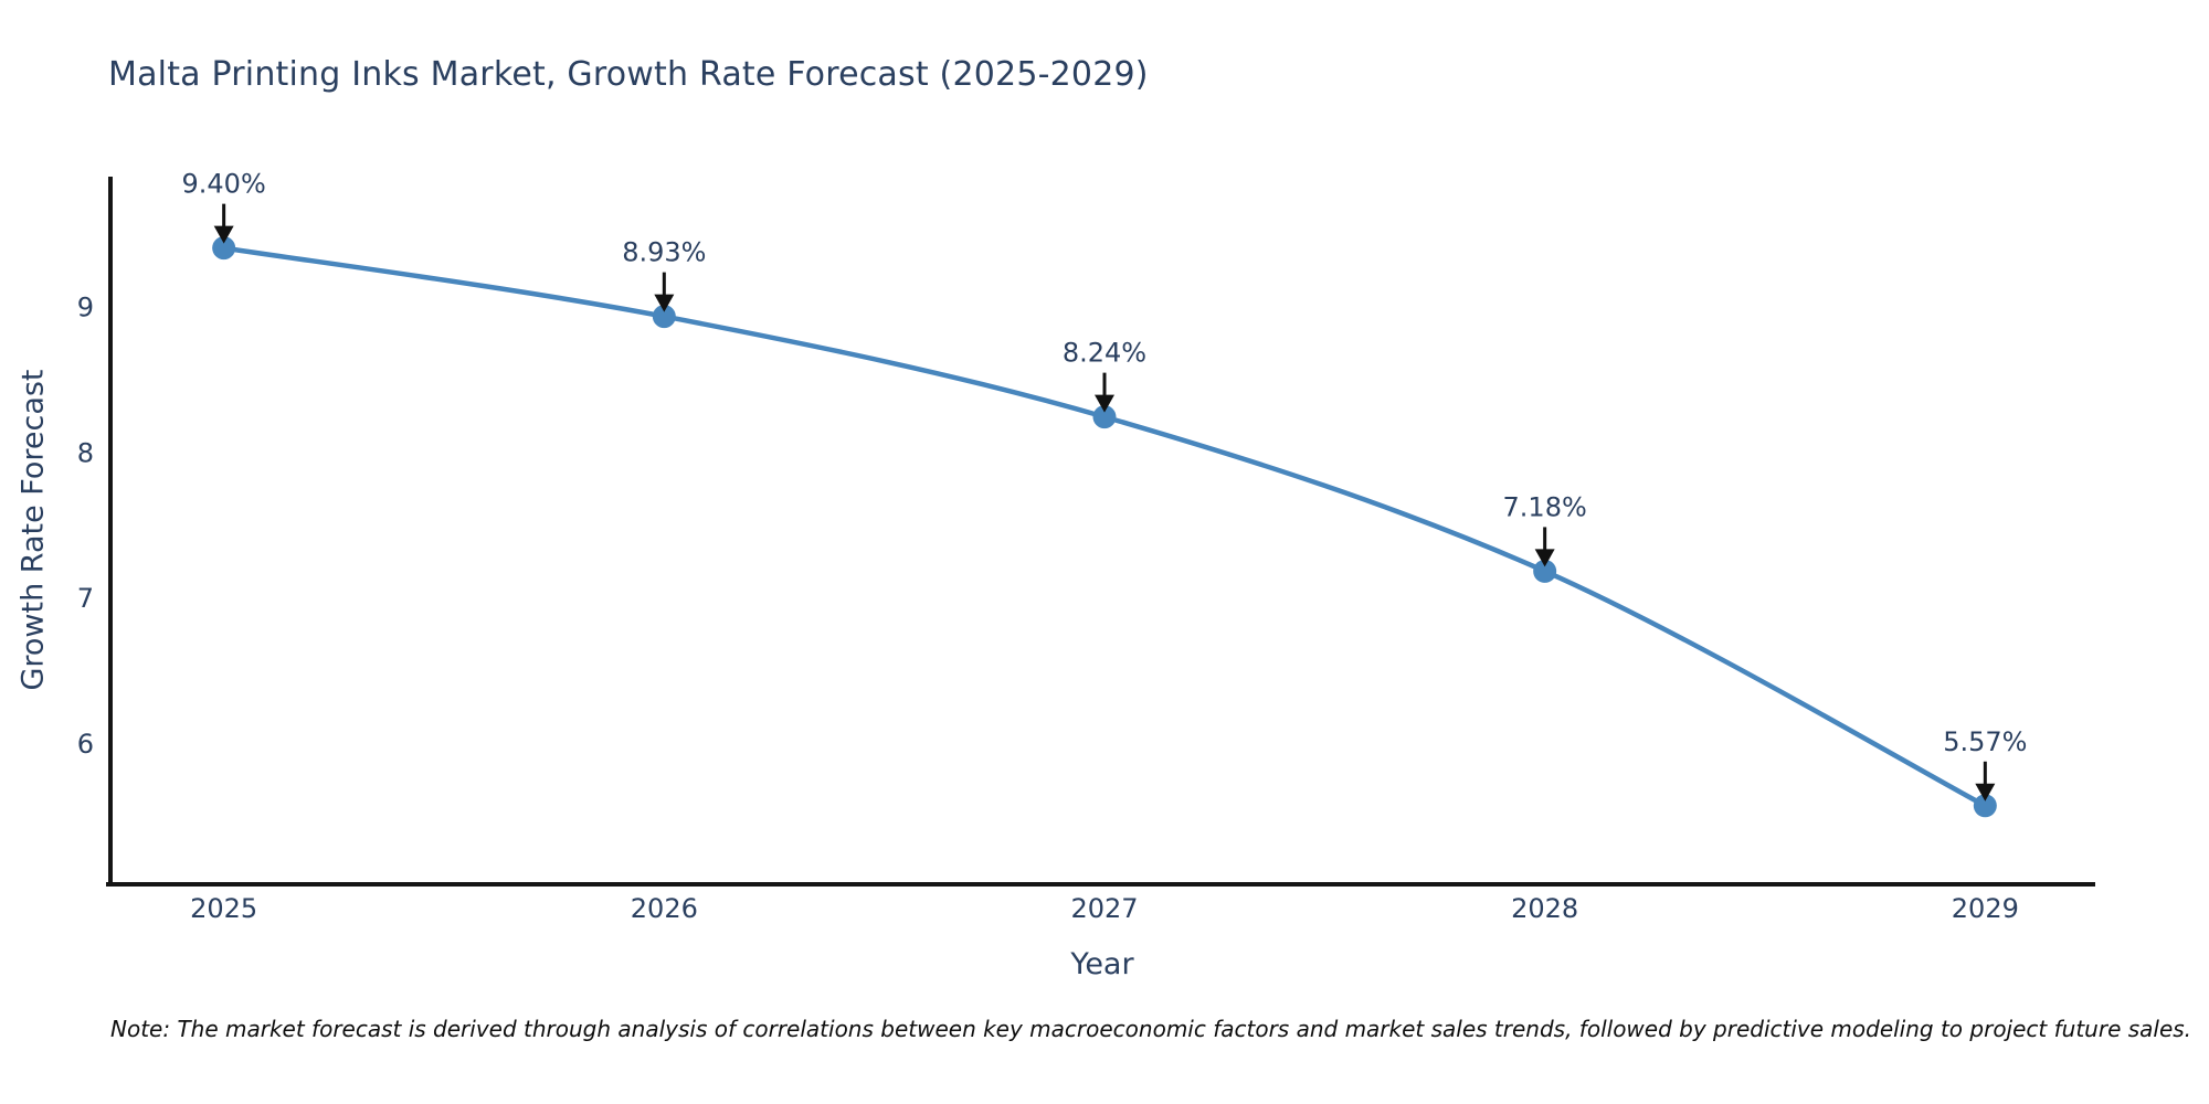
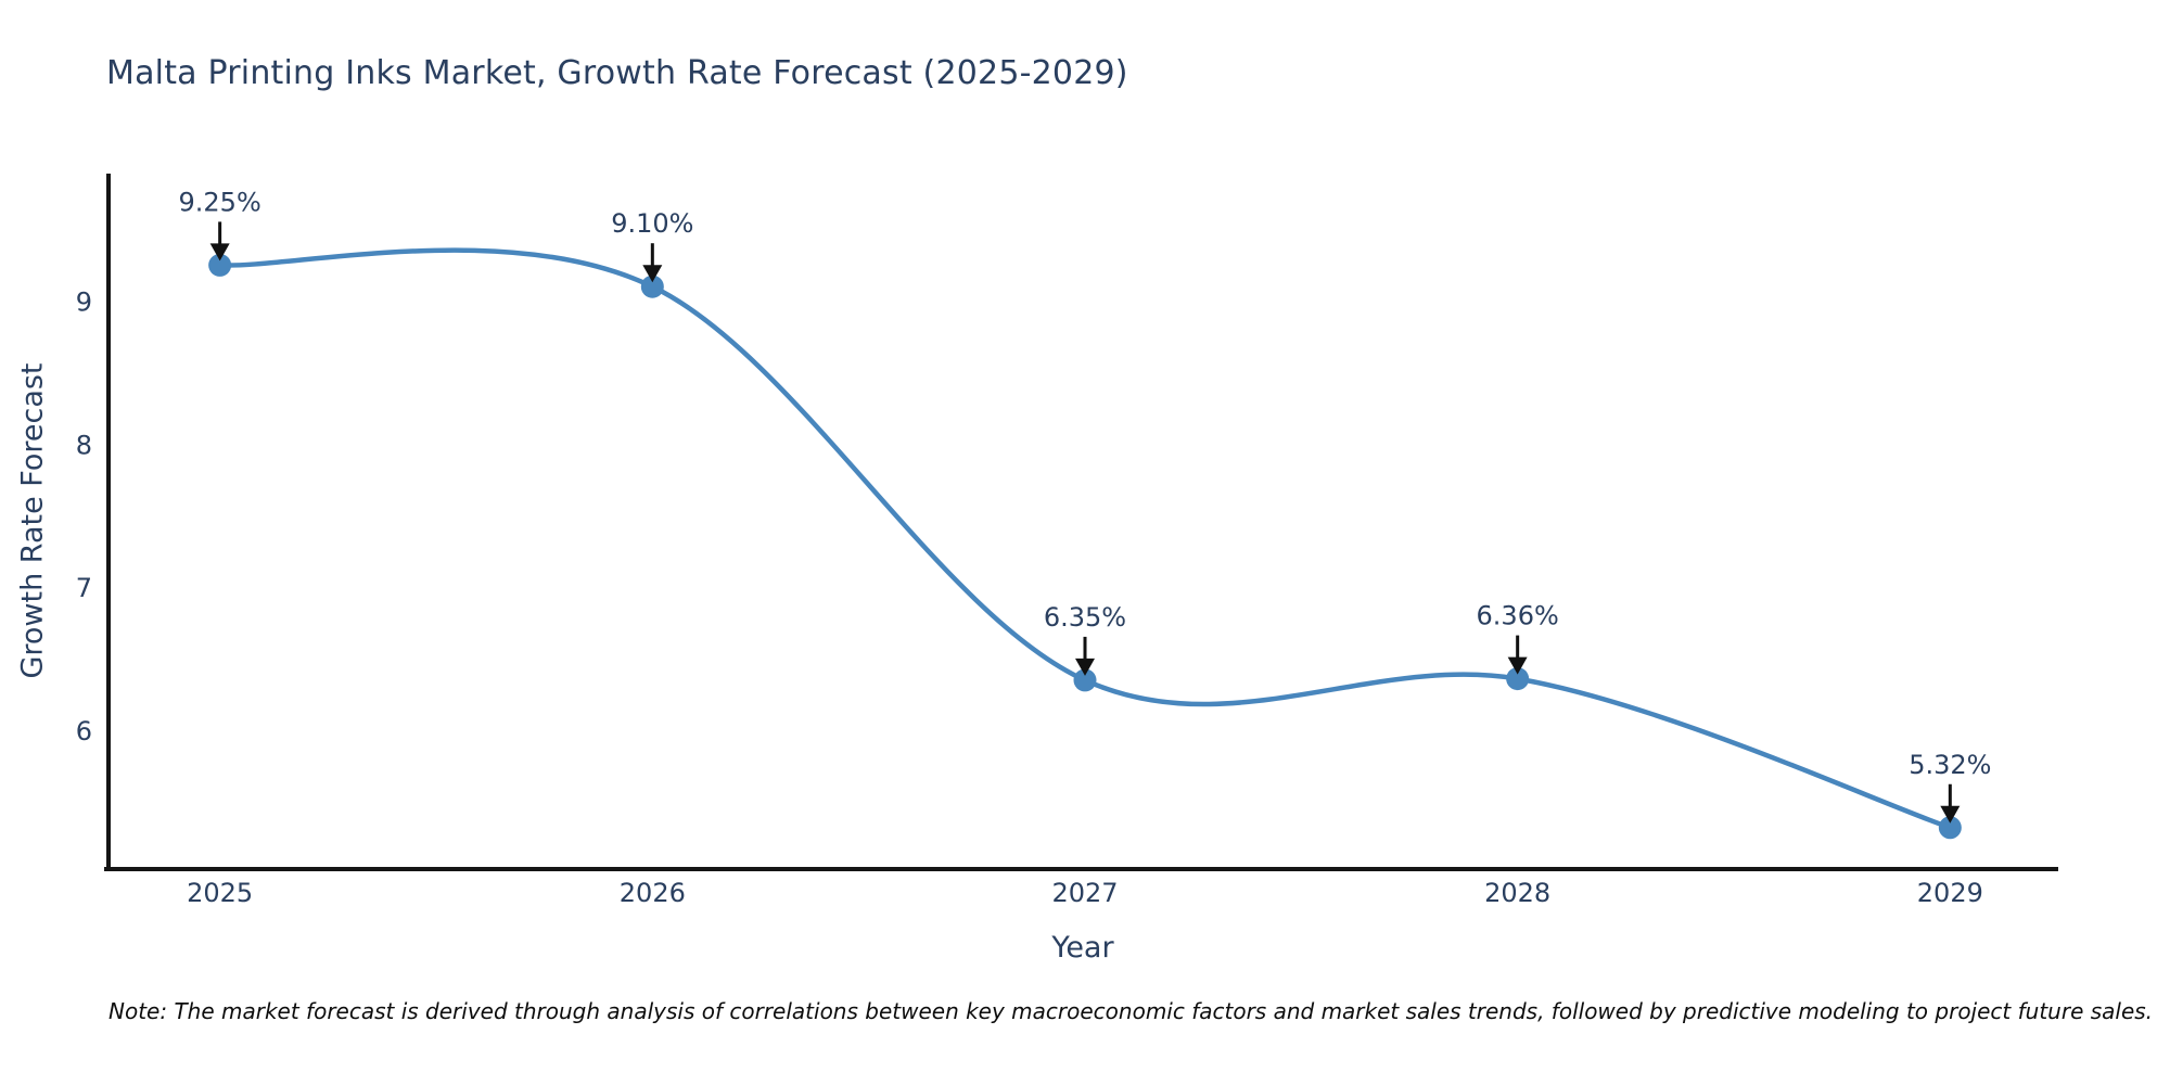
2025: 9.40% -> 9.25%
2026: 8.93% -> 9.10%
2027: 8.24% -> 6.35%
2028: 7.18% -> 6.36%
2029: 5.57% -> 5.32%
